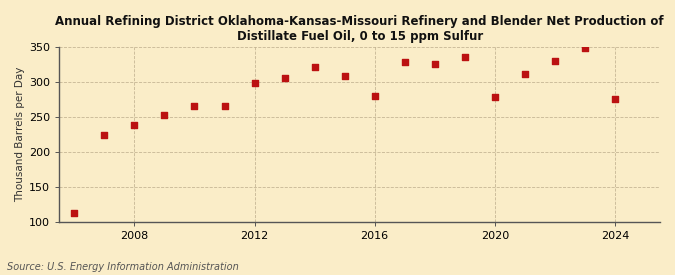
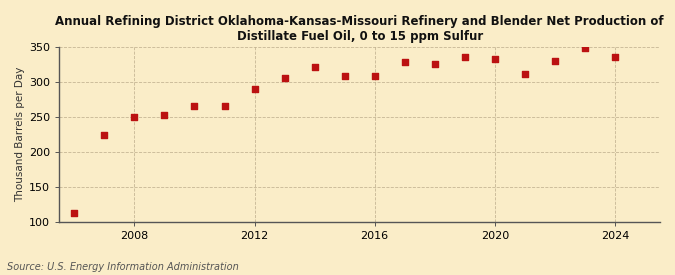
2008: 238 -> 250
2012: 298 -> 290
2016: 280 -> 309
2020: 278 -> 333
2024: 276 -> 335
